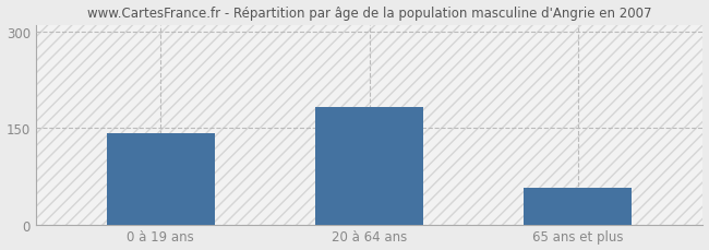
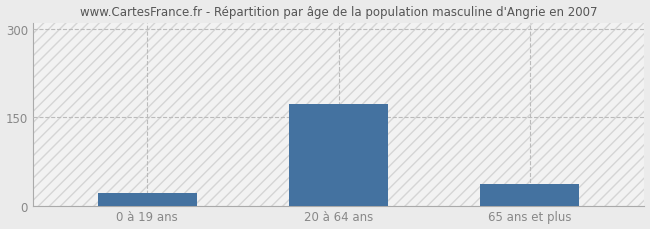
0 à 19 ans: 142 -> 22
20 à 64 ans: 183 -> 172
65 ans et plus: 57 -> 36
